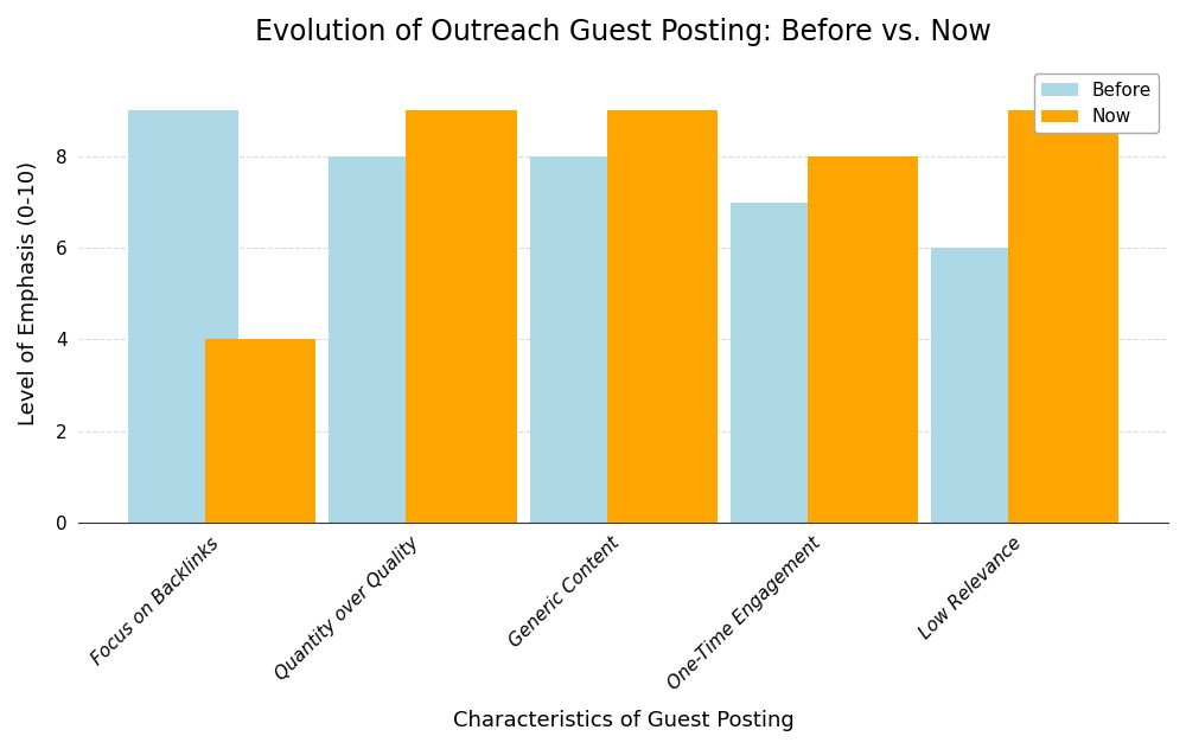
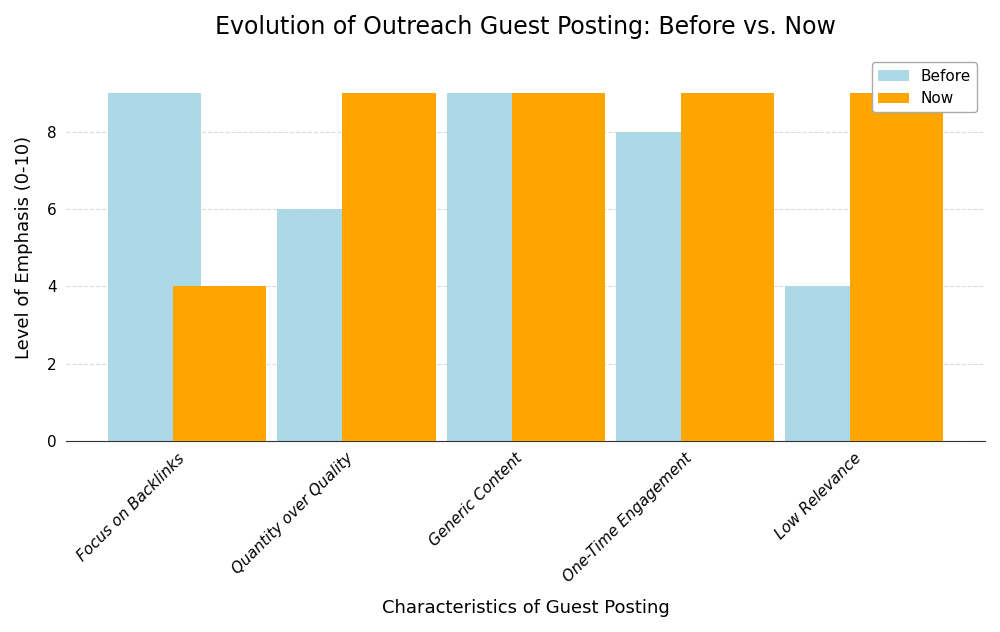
Before/Quantity over Quality: 8 -> 6
Before/Generic Content: 8 -> 9
Before/One-Time Engagement: 7 -> 8
Now/One-Time Engagement: 8 -> 9
Before/Low Relevance: 6 -> 4
